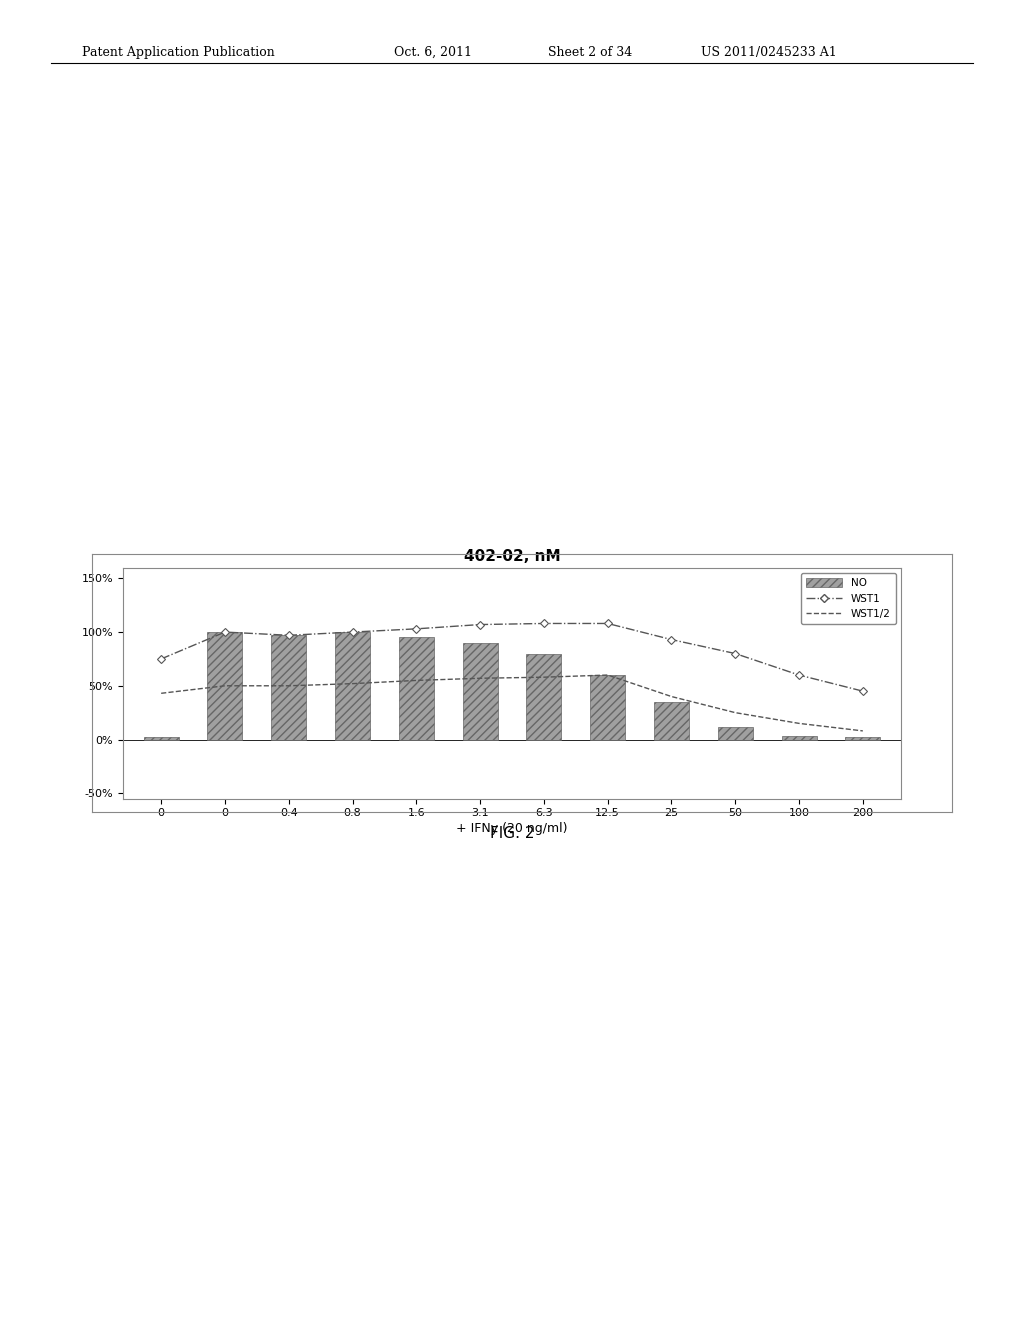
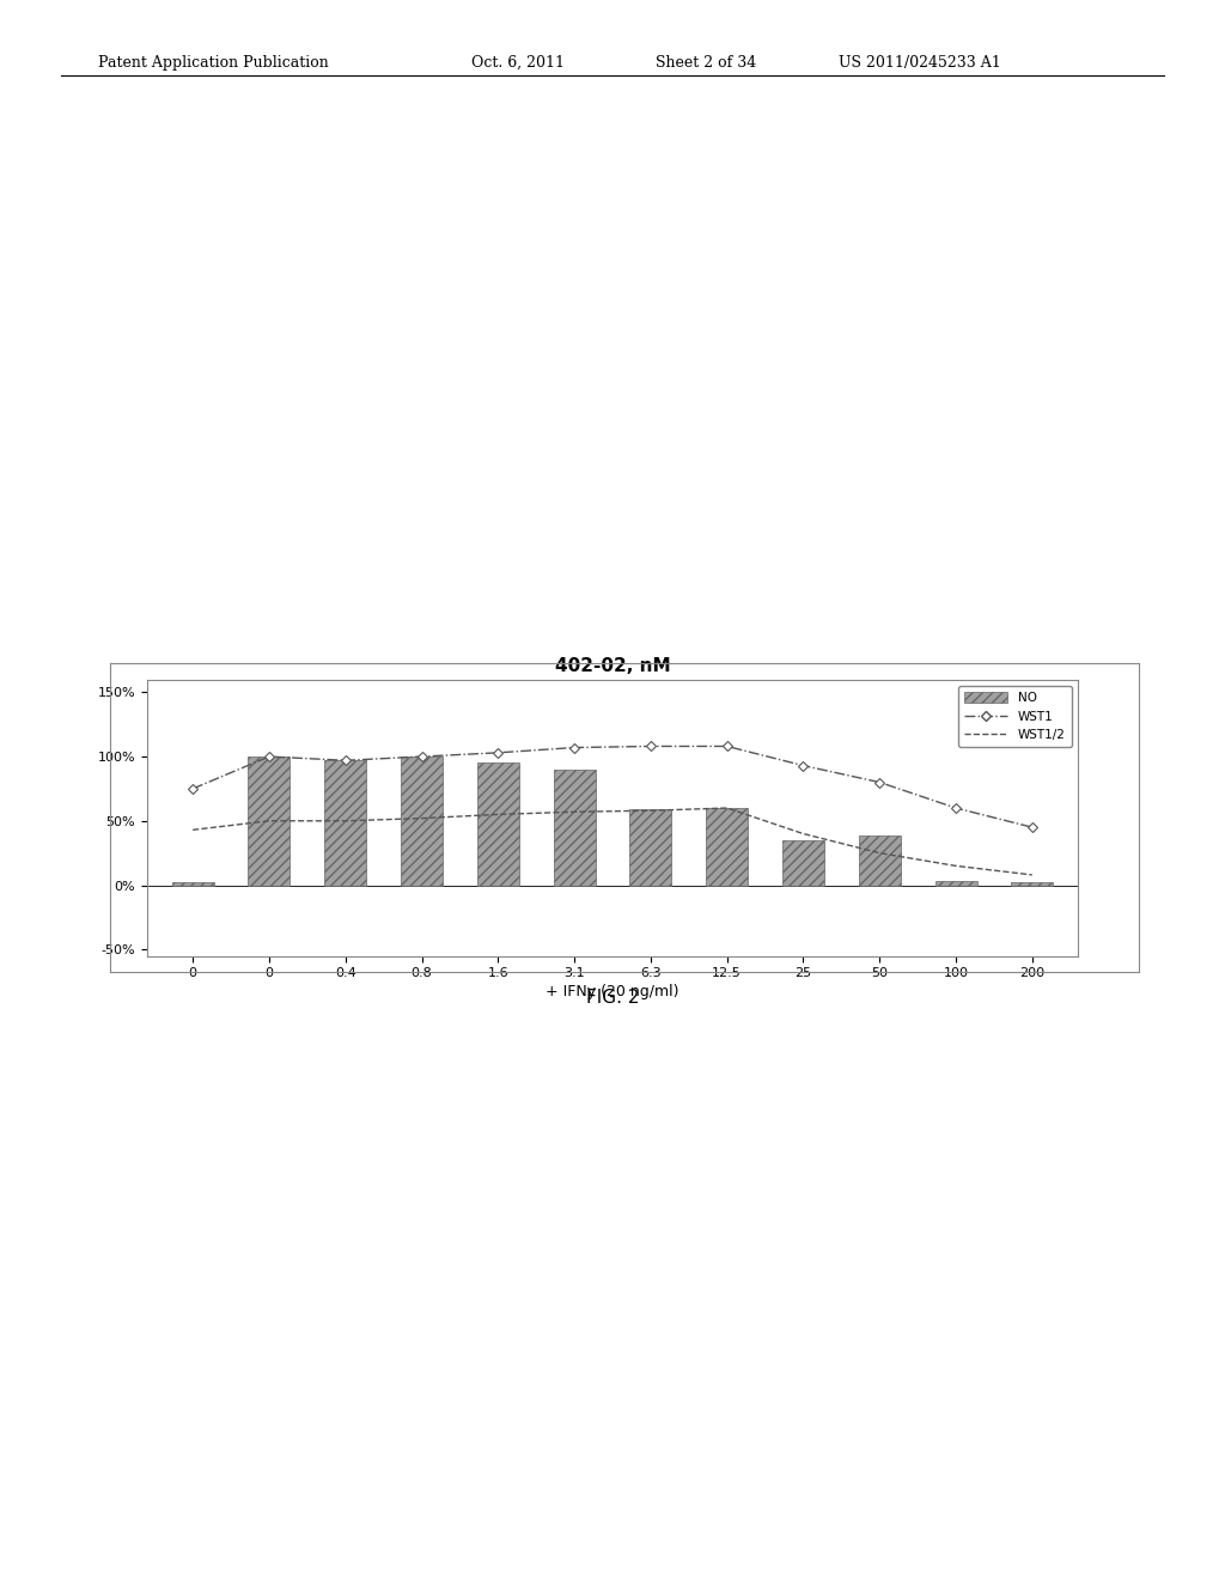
NO/6.3: 80% -> 59%
NO/50: 12% -> 39%
